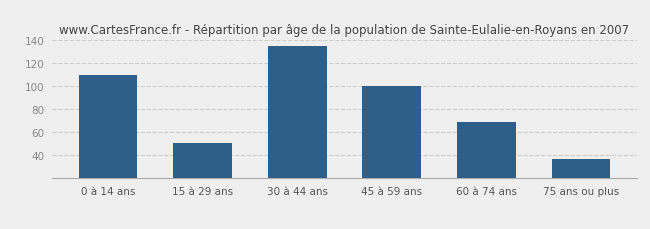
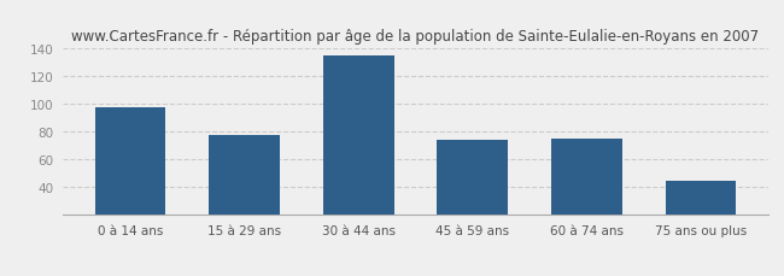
0 à 14 ans: 110 -> 98
15 à 29 ans: 51 -> 78
45 à 59 ans: 100 -> 74
60 à 74 ans: 69 -> 75
75 ans ou plus: 37 -> 45
